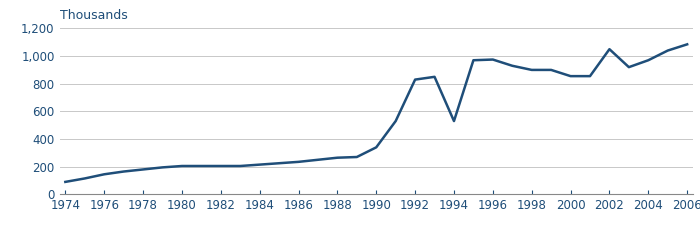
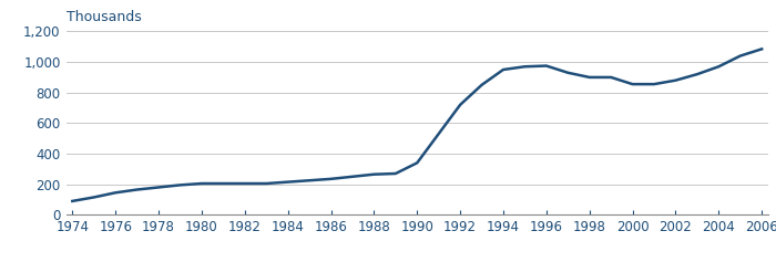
1992: 830 -> 720
1994: 530 -> 950
2002: 1,050 -> 880
